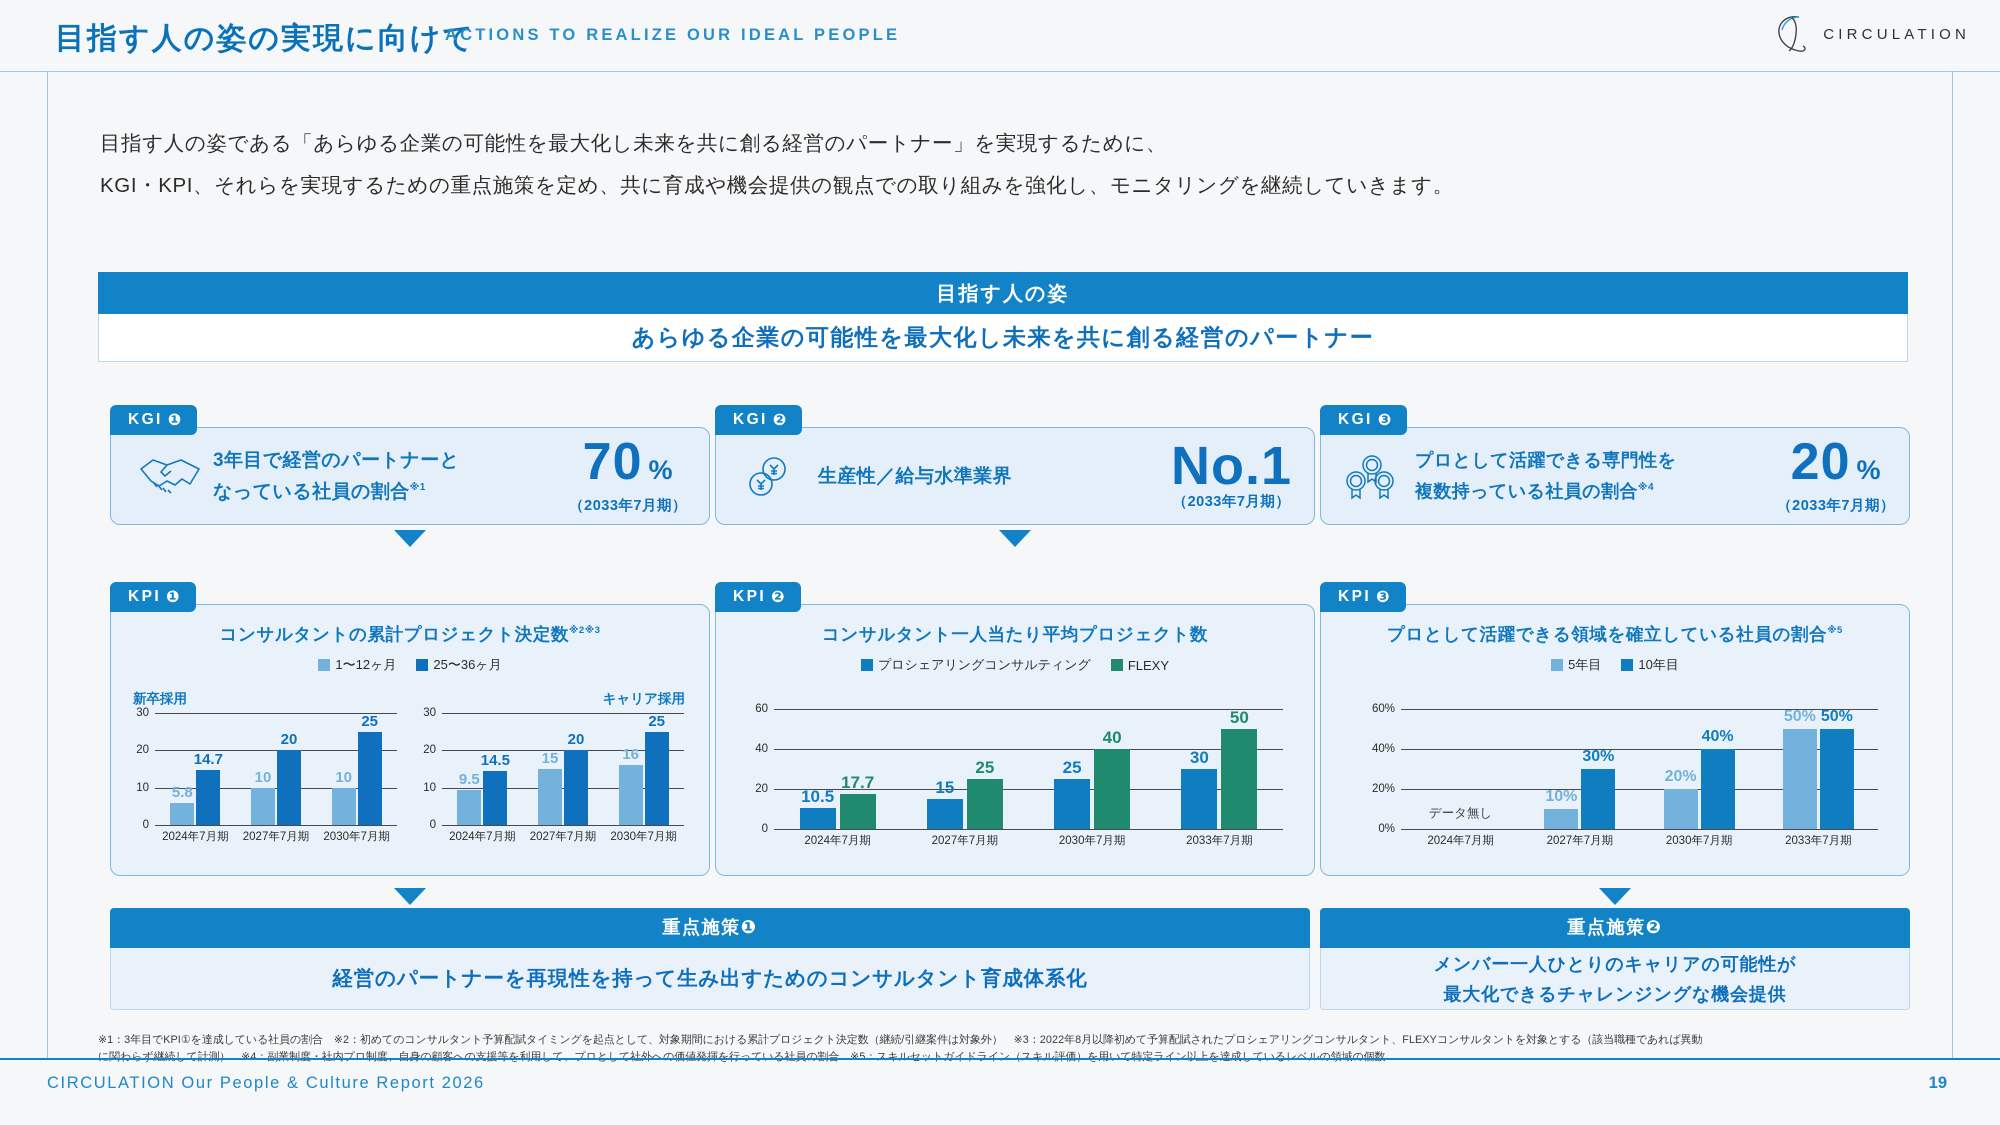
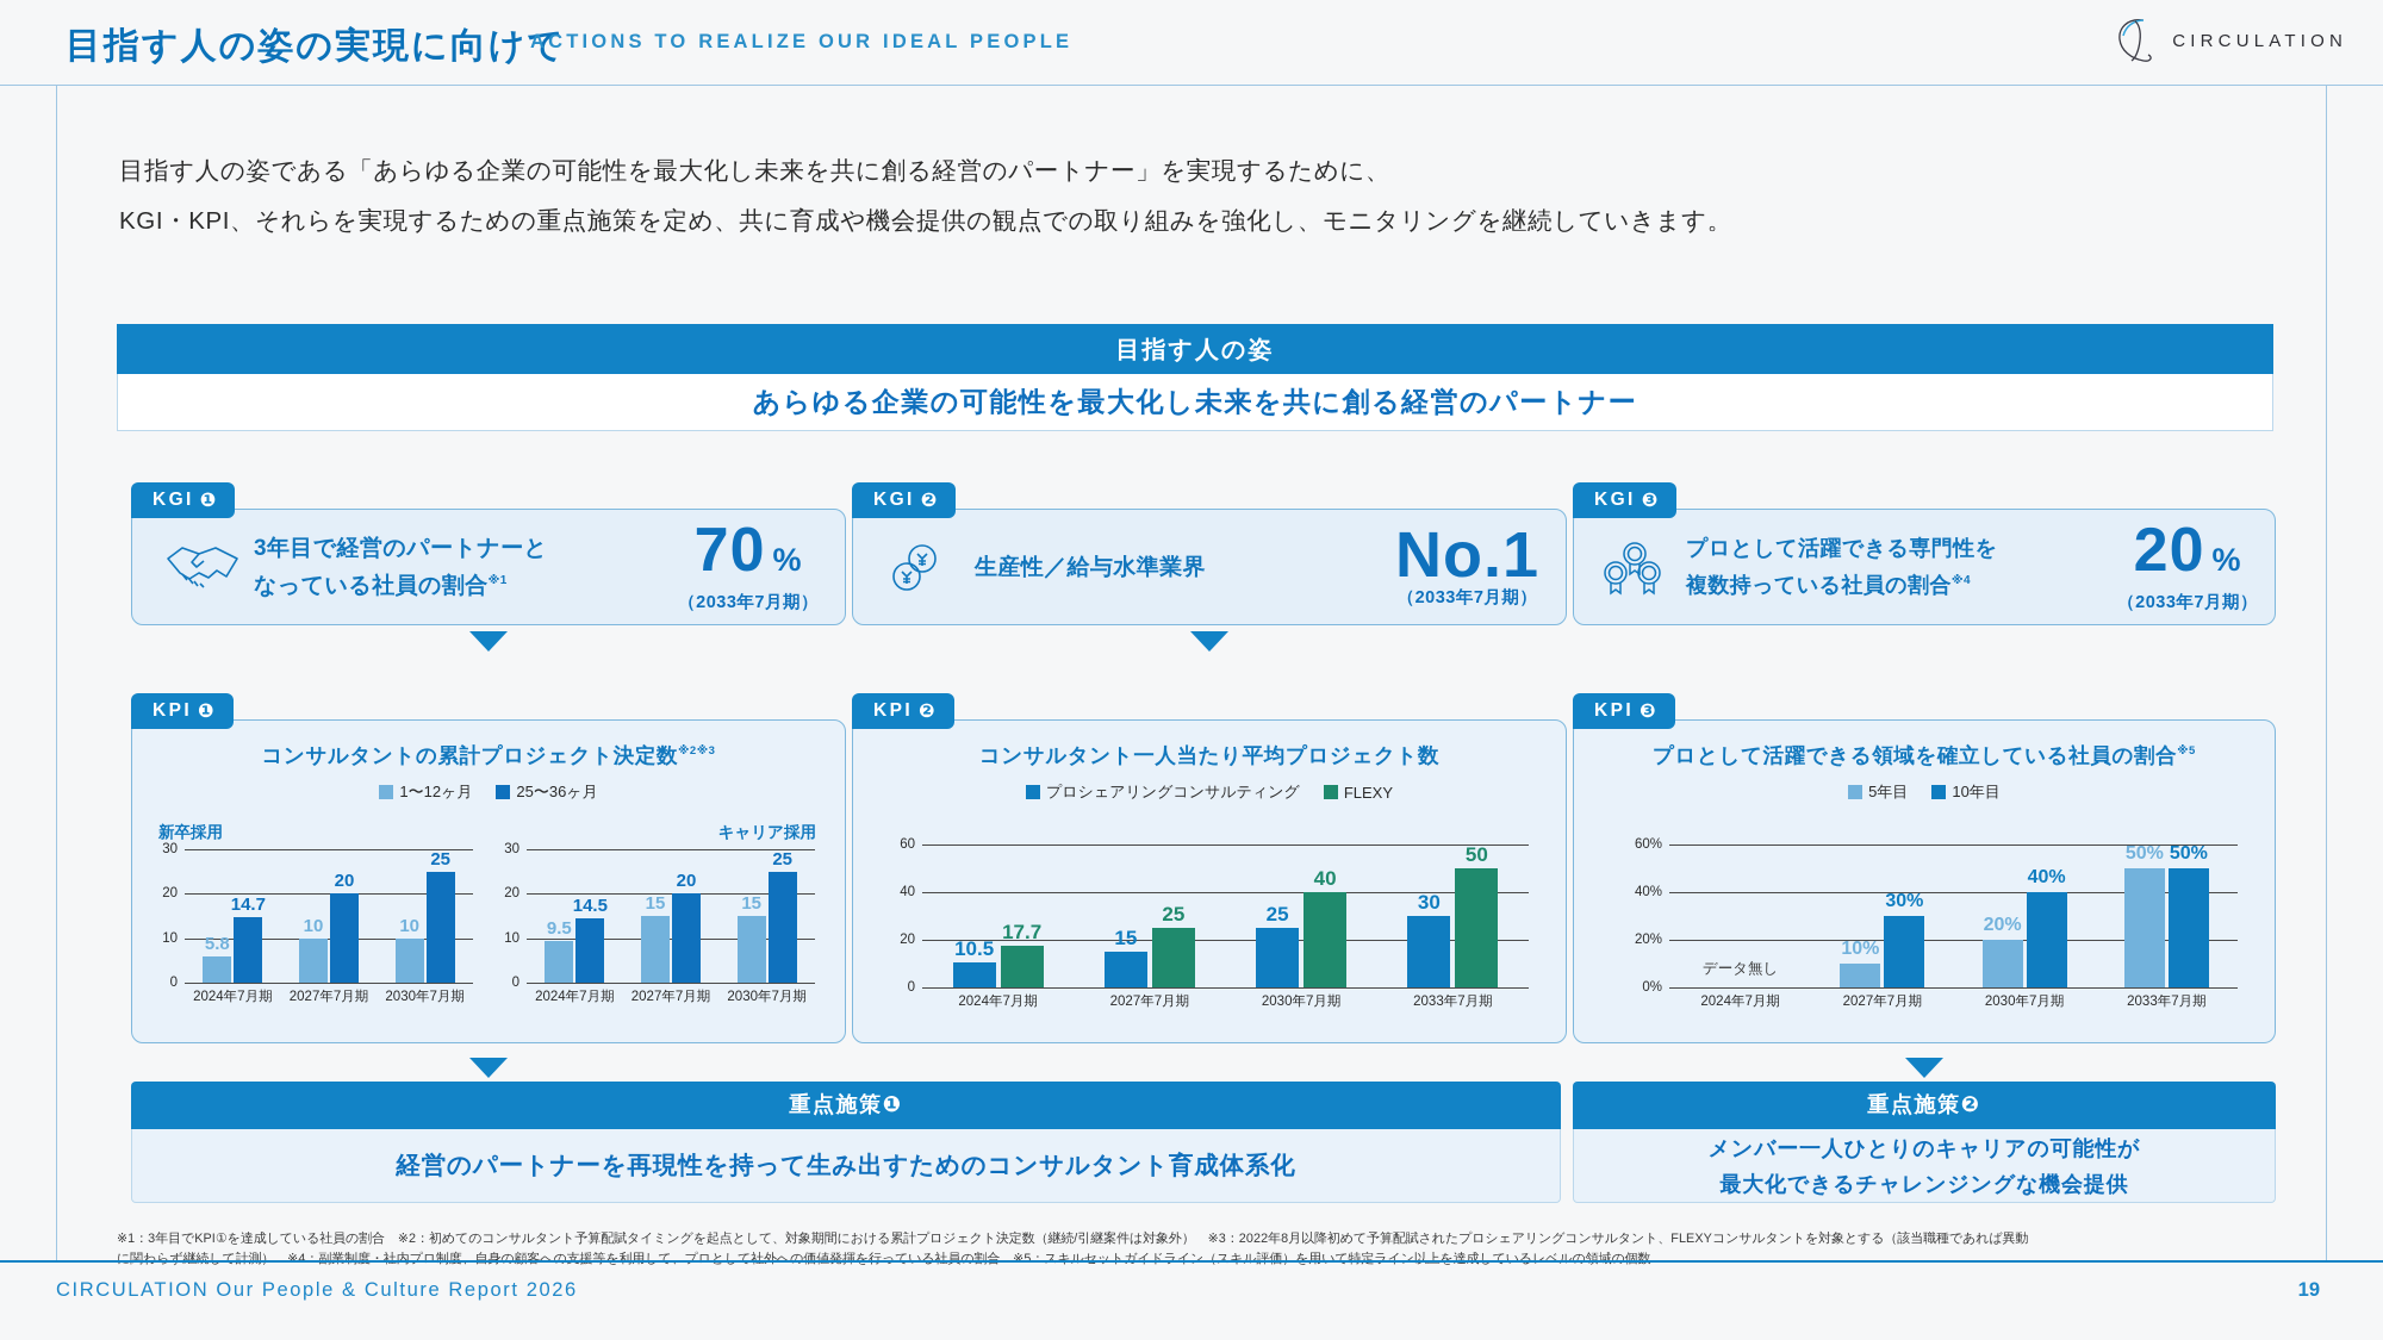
キャリア採用/1〜12ヶ月/2030年7月期: 16 -> 15
